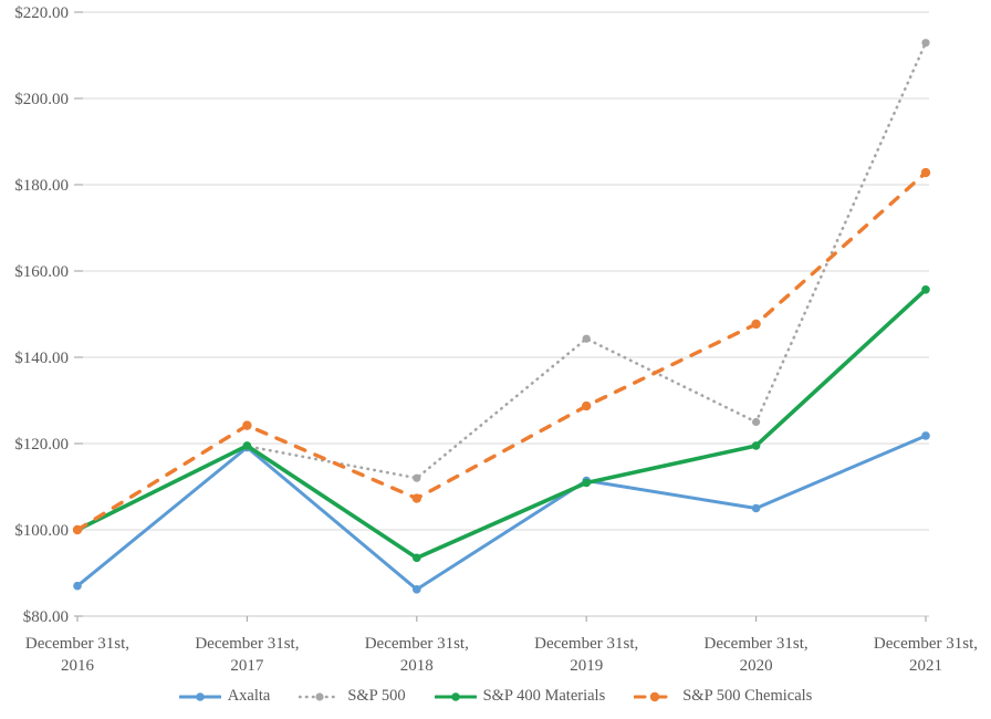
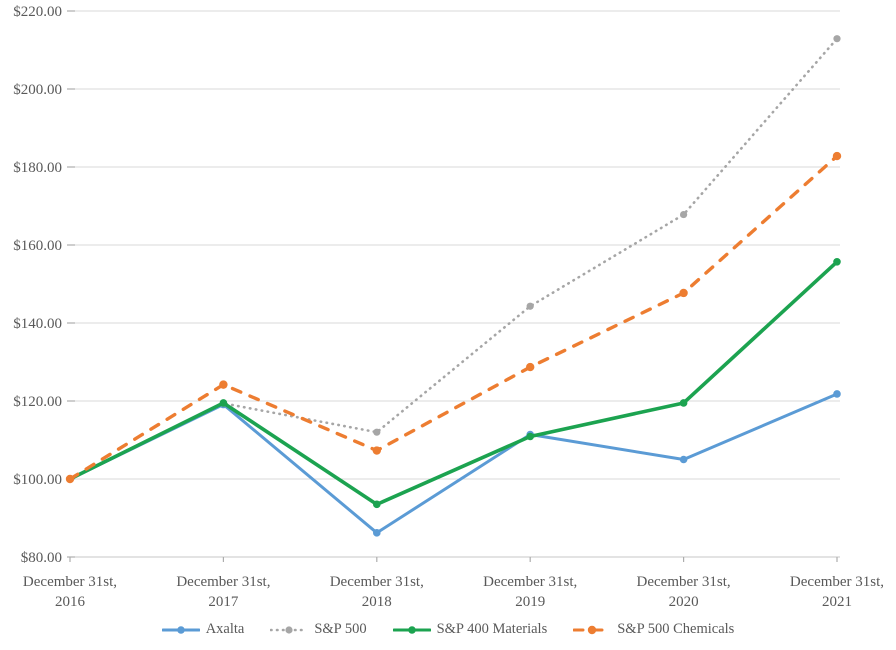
Axalta/December 31st, 2016: $87 -> $100
S&P 500/December 31st, 2020: $125 -> $168
